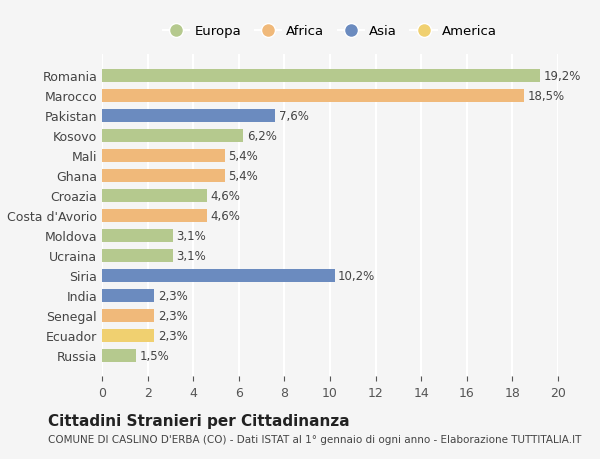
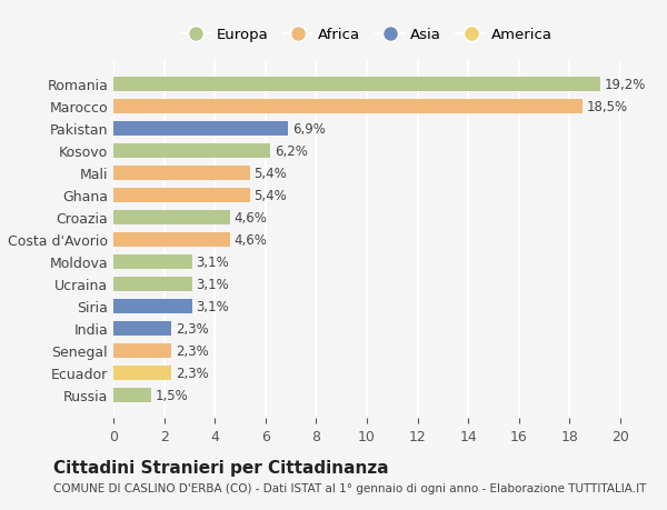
Pakistan: 7,6% -> 6,9%
Siria: 10,2% -> 3,1%
